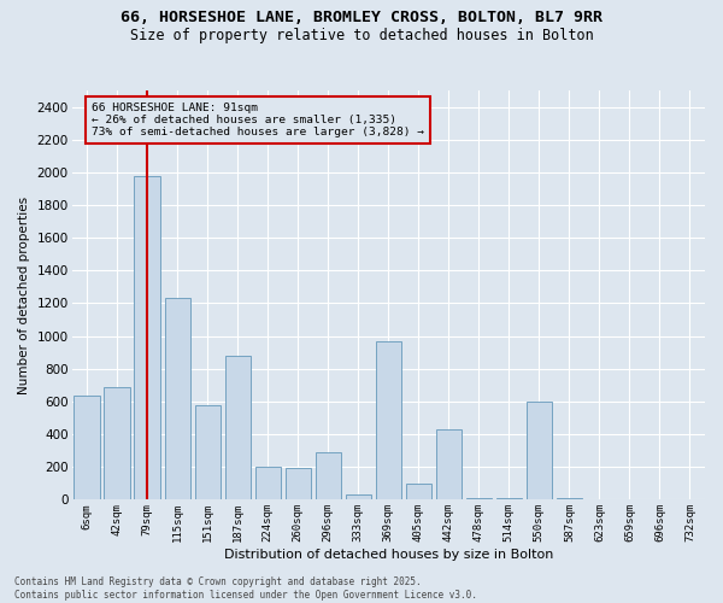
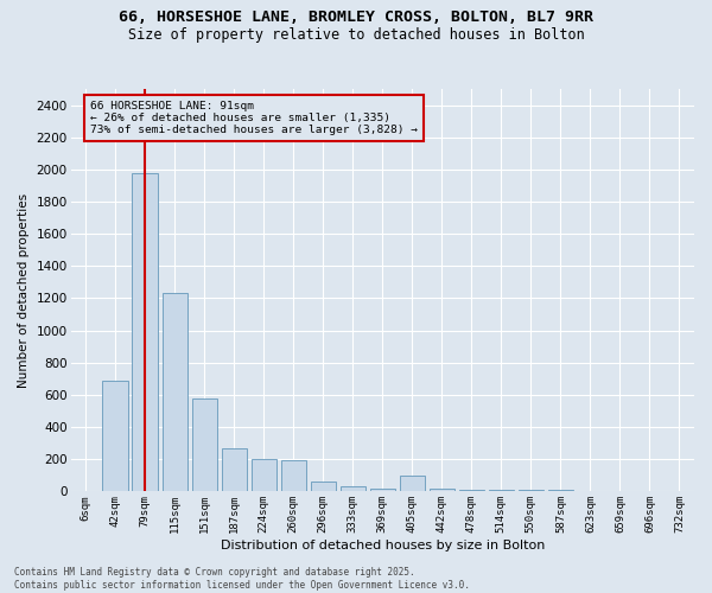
6sqm: 640 -> 0
187sqm: 880 -> 270
296sqm: 290 -> 60
369sqm: 970 -> 20
442sqm: 430 -> 20
550sqm: 600 -> 10
